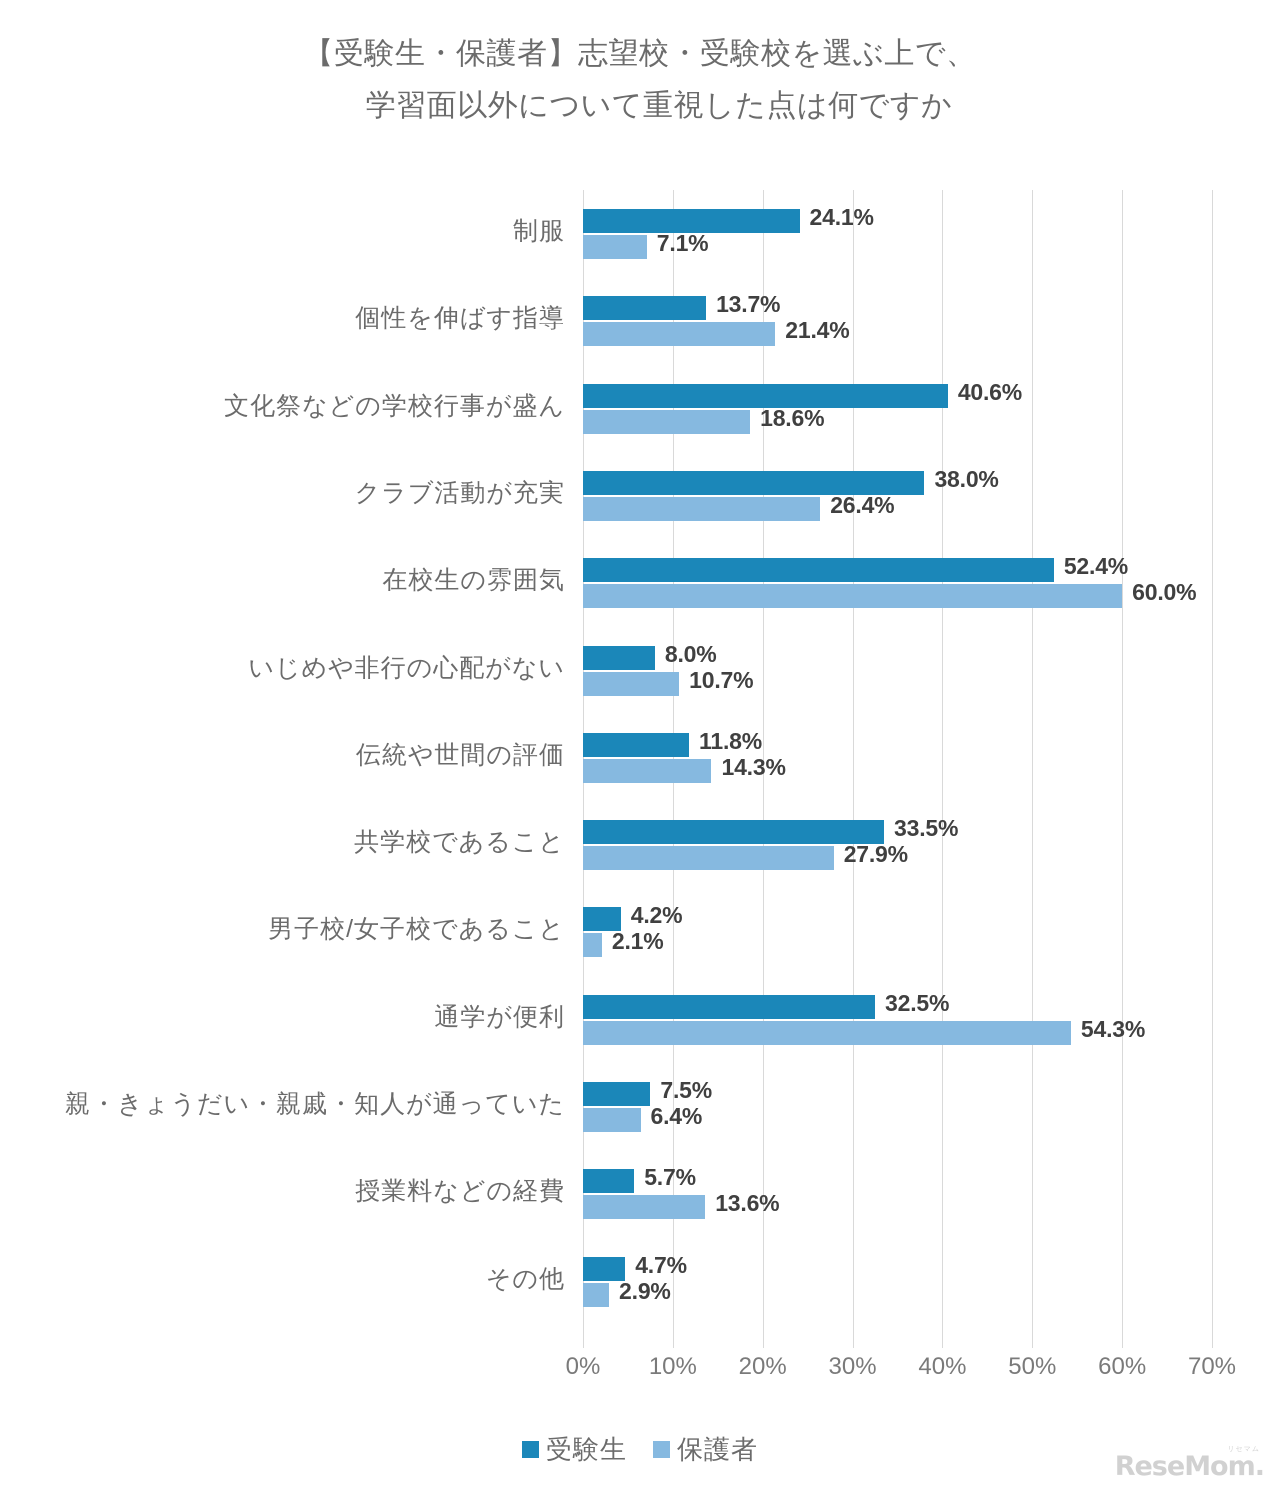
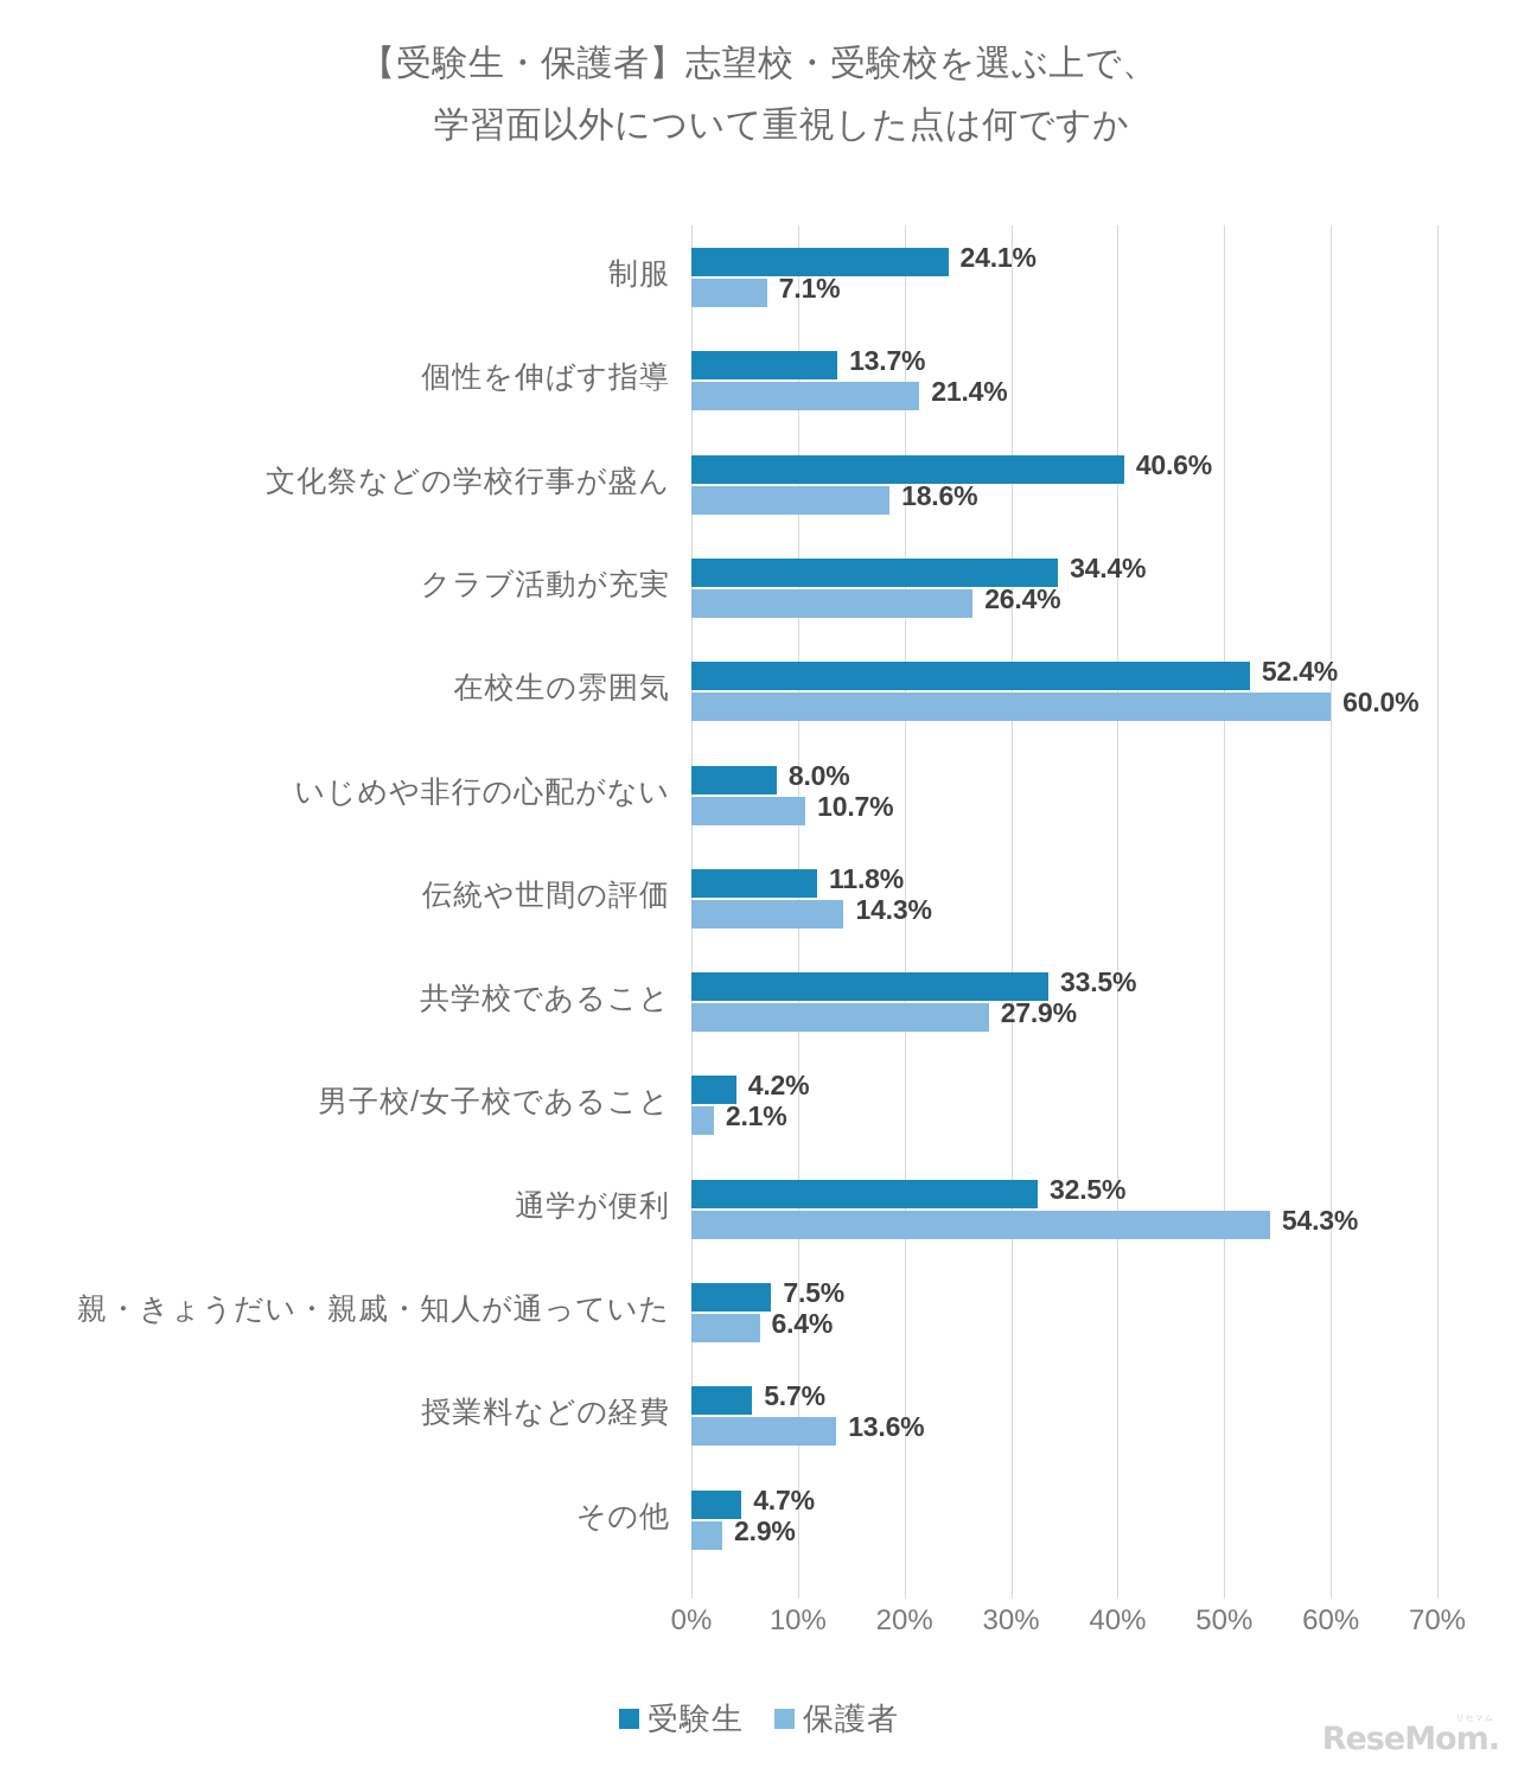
受験生/クラブ活動が充実: 38.0% -> 34.4%
